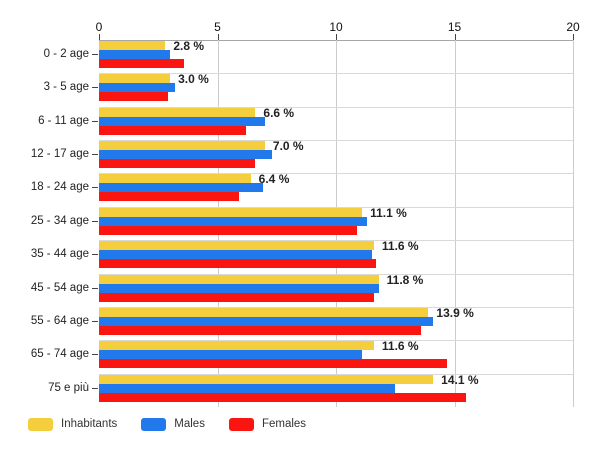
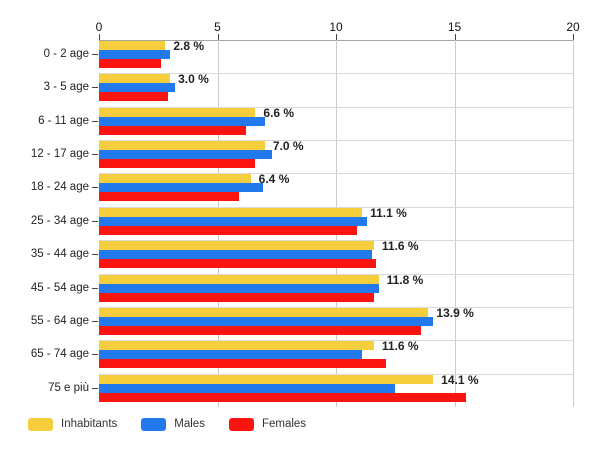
Females/0 - 2 age: 3.6 -> 2.6
Females/65 - 74 age: 14.7 -> 12.1
